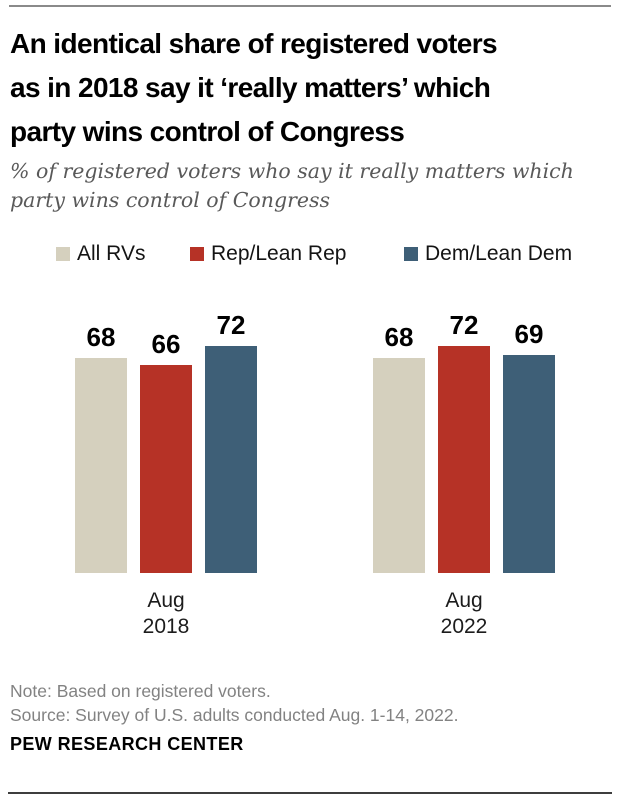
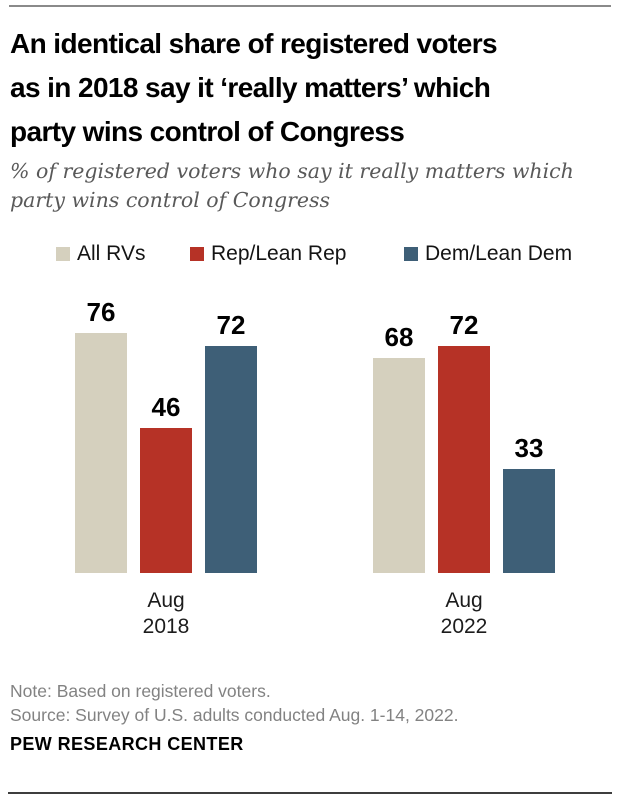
All RVs/Aug 2018: 68 -> 76
Rep/Lean Rep/Aug 2018: 66 -> 46
Dem/Lean Dem/Aug 2022: 69 -> 33
